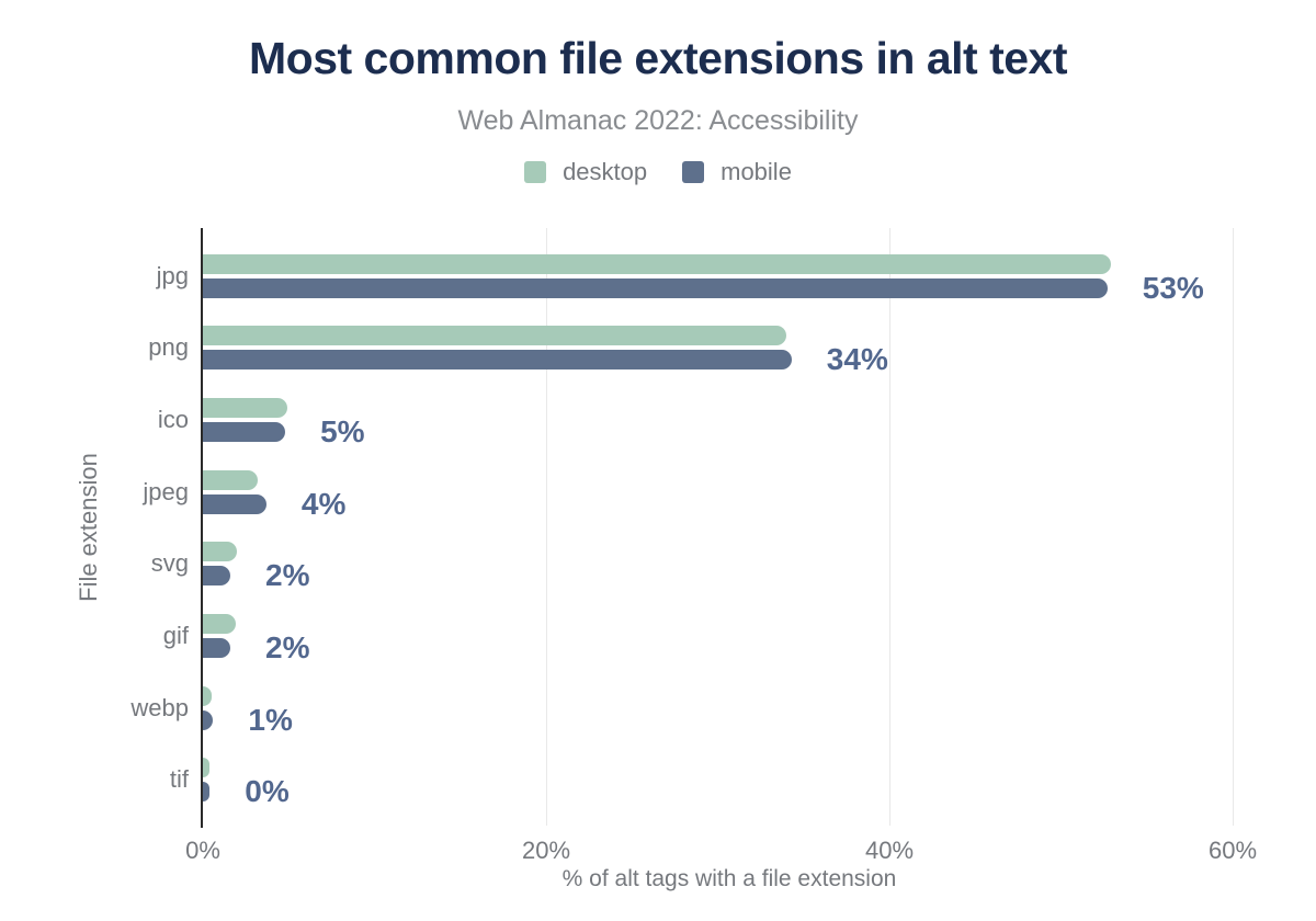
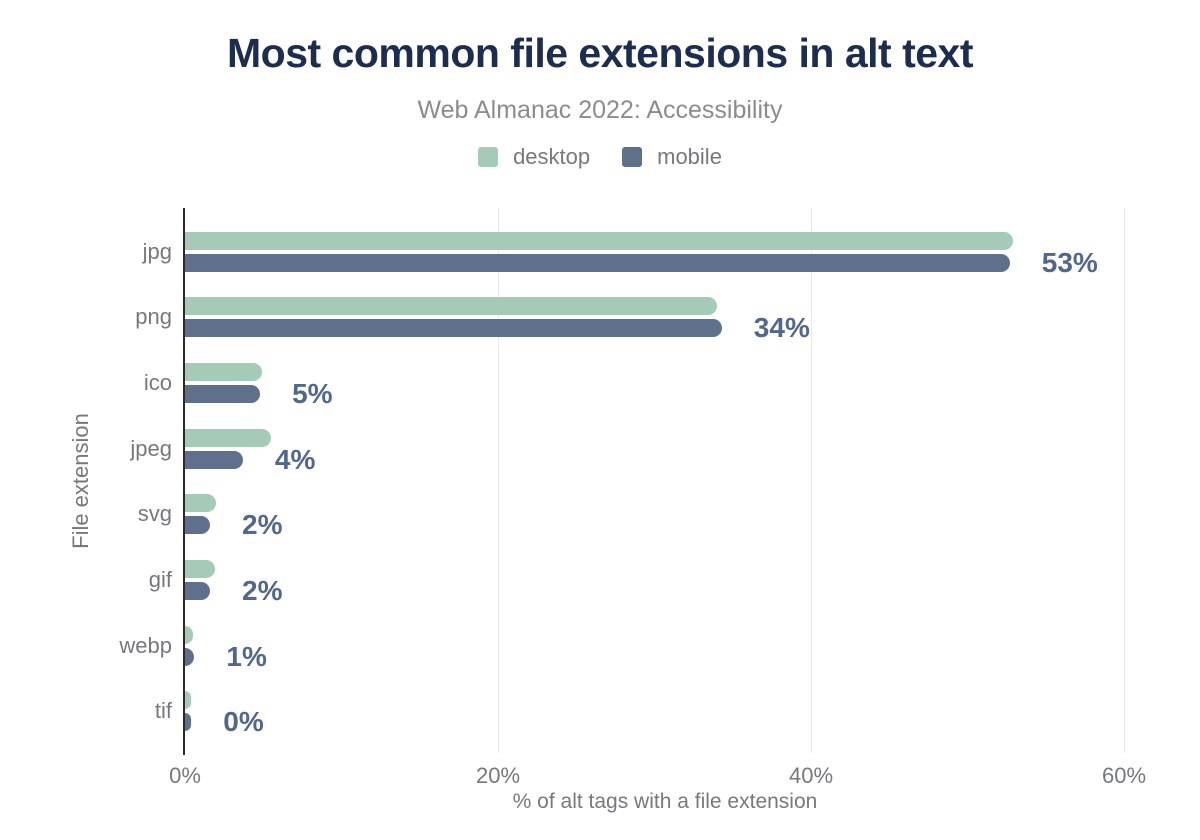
desktop/jpeg: 3.2% -> 5.5%
